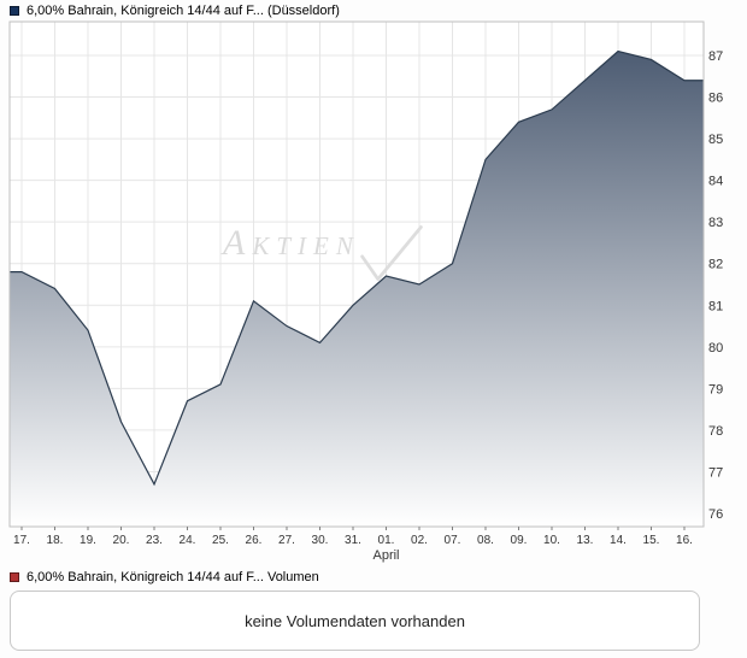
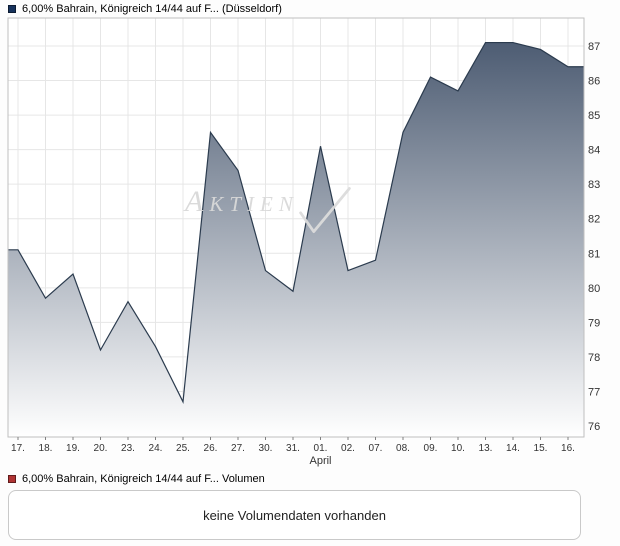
17.: 81.8 -> 81.1
18.: 81.4 -> 79.7
23.: 76.7 -> 79.6
24.: 78.7 -> 78.3
25.: 79.1 -> 76.7
26.: 81.1 -> 84.5
27.: 80.5 -> 83.4
30.: 80.1 -> 80.5
31.: 81.0 -> 79.9
01.: 81.7 -> 84.1
02.: 81.5 -> 80.5
07.: 82.0 -> 80.8
09.: 85.4 -> 86.1
13.: 86.4 -> 87.1
